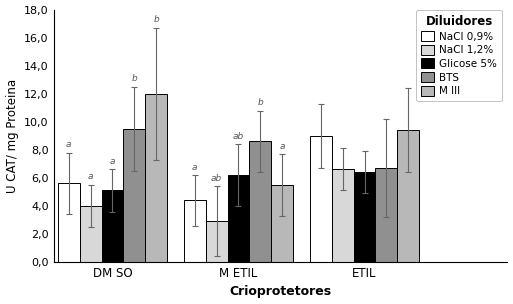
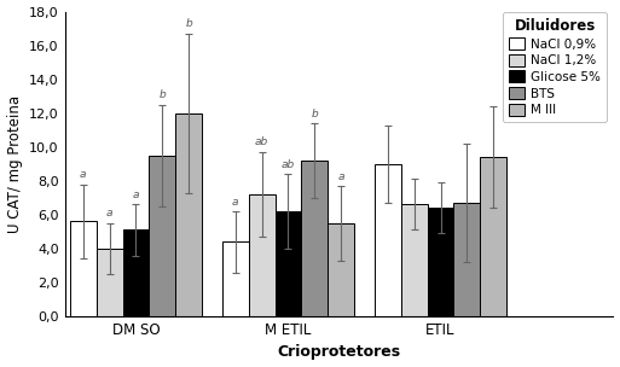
NaCl 1,2%/M ETIL: 2,9 -> 7,2
BTS/M ETIL: 8,6 -> 9,2
